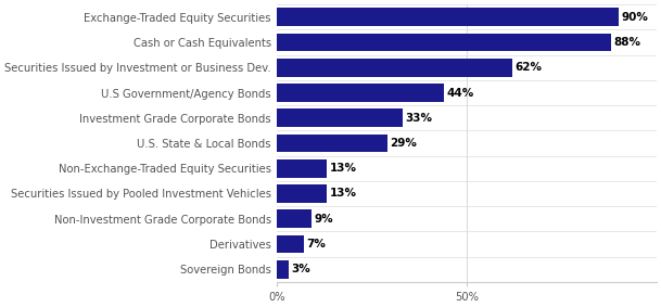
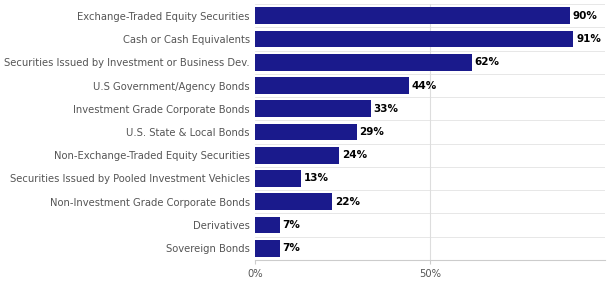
Cash or Cash Equivalents: 88% -> 91%
Non-Exchange-Traded Equity Securities: 13% -> 24%
Non-Investment Grade Corporate Bonds: 9% -> 22%
Sovereign Bonds: 3% -> 7%
